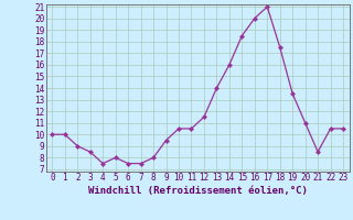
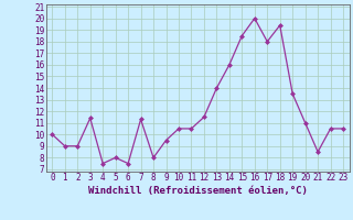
1: 10.0 -> 9.0
3: 8.5 -> 11.4
7: 7.5 -> 11.3
17: 21.0 -> 18.0
18: 17.5 -> 19.4
